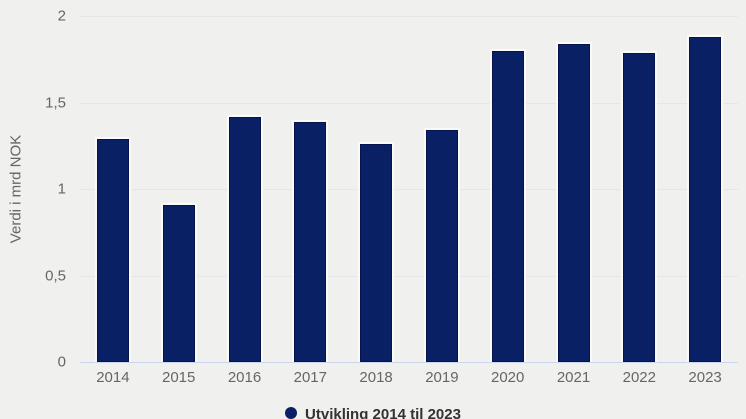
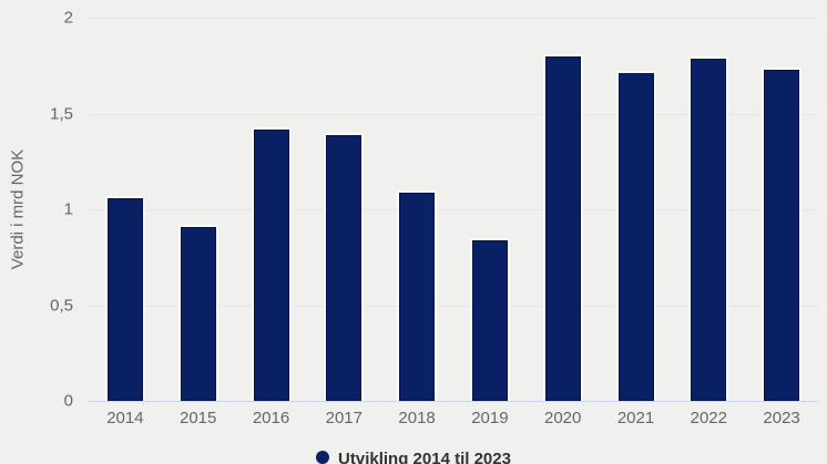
2014: 1.30 -> 1.07
2018: 1.27 -> 1.10
2019: 1.35 -> 0.85
2021: 1.85 -> 1.72
2023: 1.89 -> 1.74
